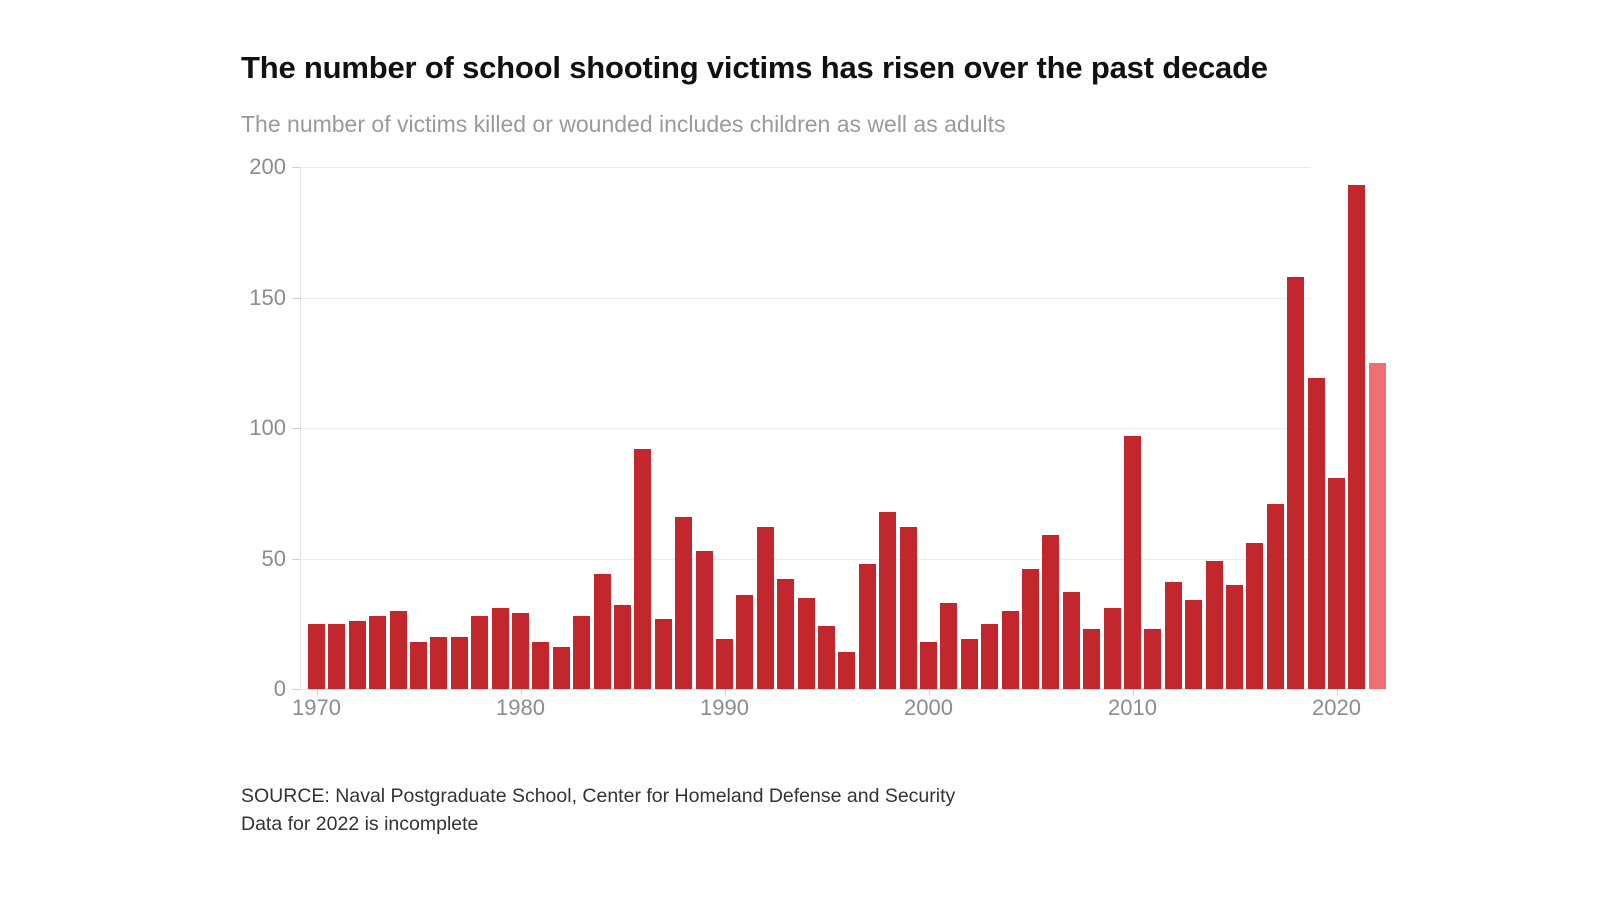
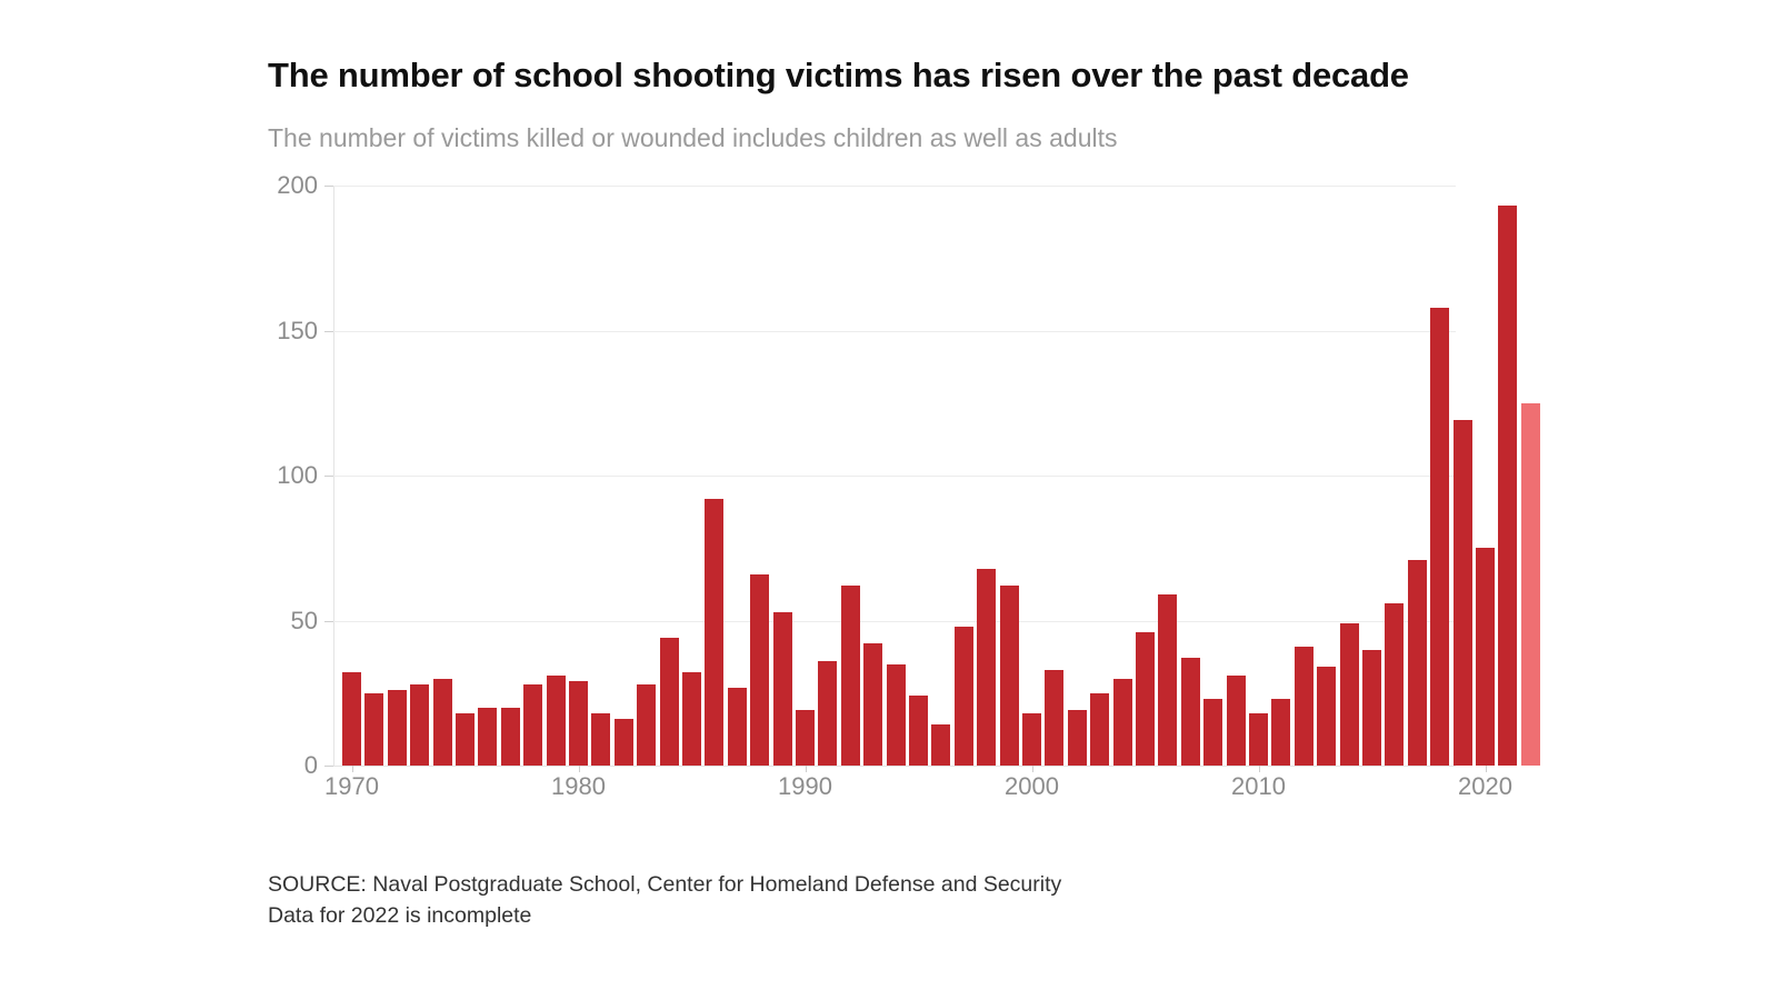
1970: 25 -> 32
2010: 97 -> 18
2020: 81 -> 75
